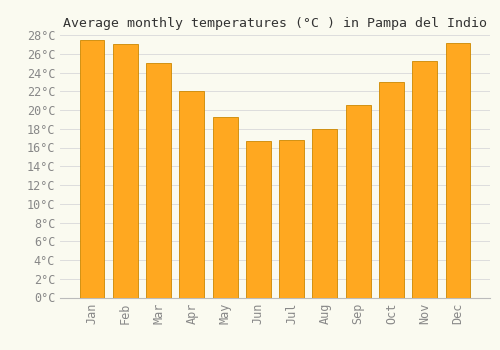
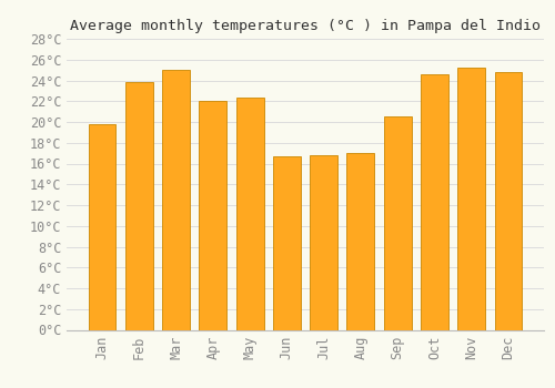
Jan: 27.5°C -> 19.8°C
Feb: 27.0°C -> 23.8°C
May: 19.3°C -> 22.4°C
Aug: 18.0°C -> 17.0°C
Oct: 23.0°C -> 24.6°C
Dec: 27.2°C -> 24.8°C
